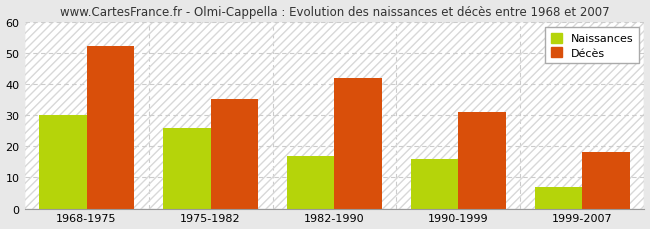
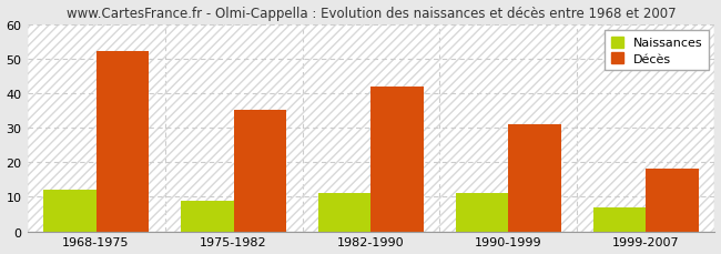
Naissances/1968-1975: 30 -> 12
Naissances/1975-1982: 26 -> 9
Naissances/1982-1990: 17 -> 11
Naissances/1990-1999: 16 -> 11
